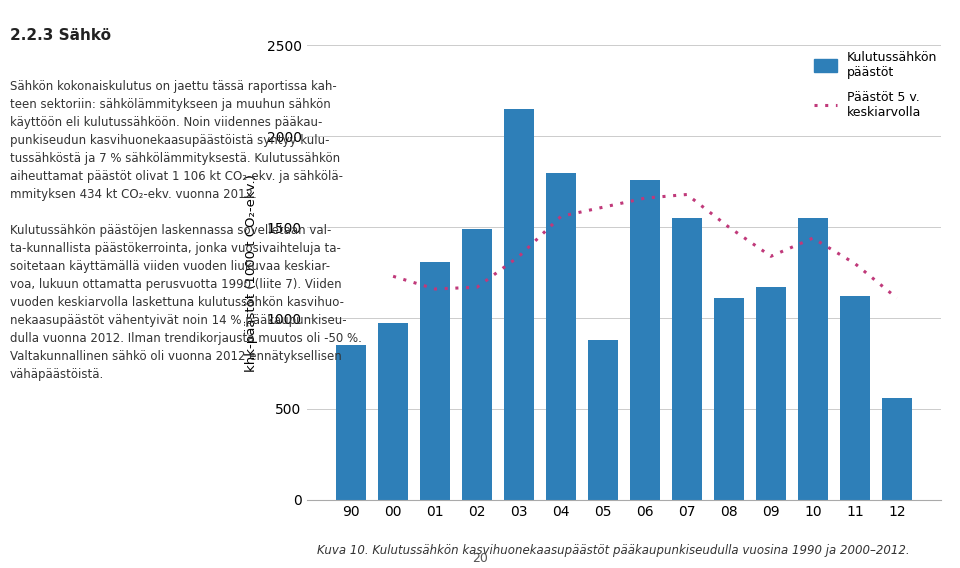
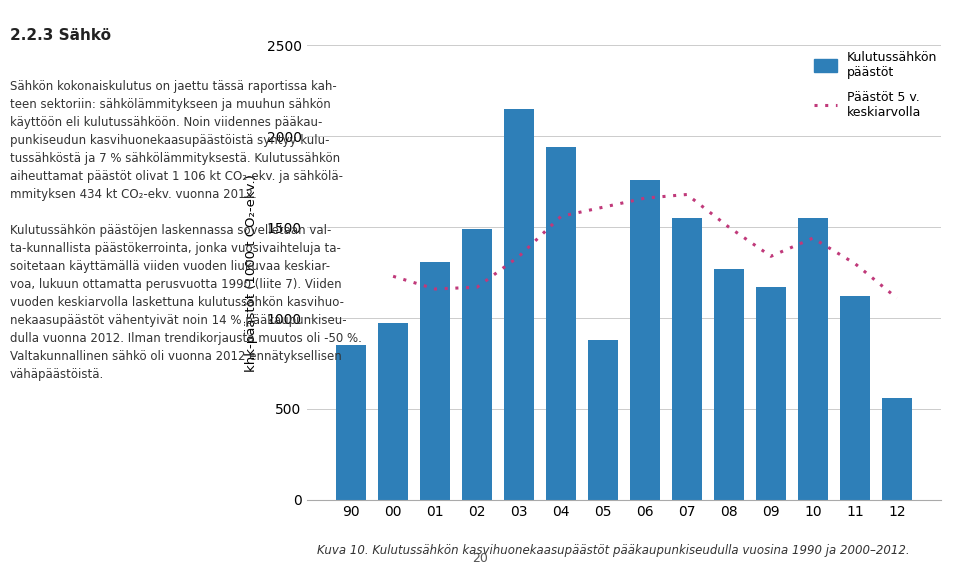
Kulutussähkön päästöt/04: 1800 -> 1940
Kulutussähkön päästöt/08: 1110 -> 1270
